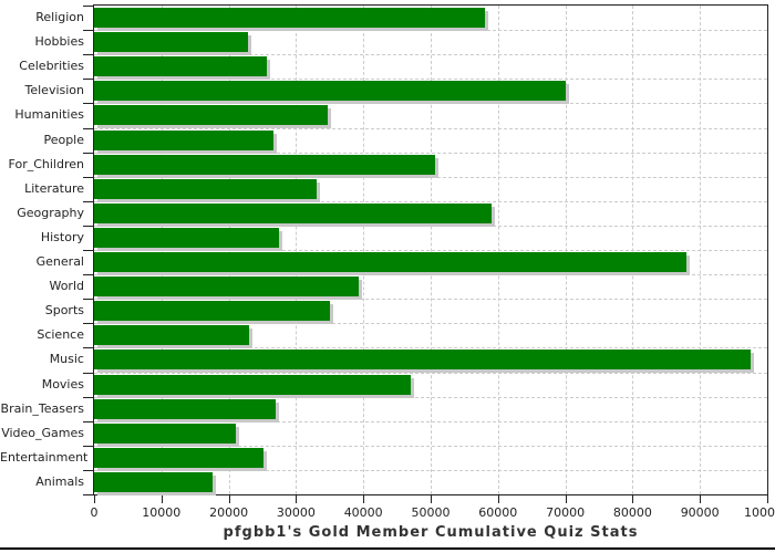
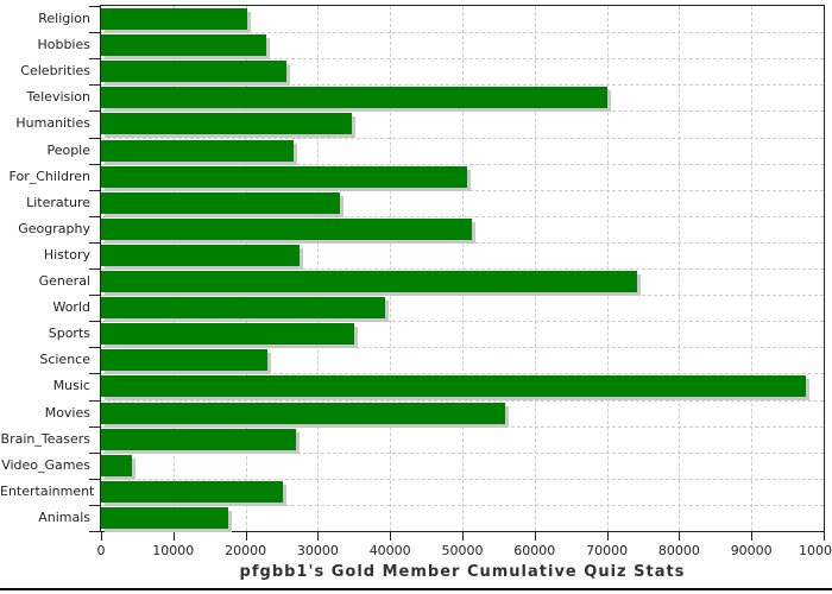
Religion: 58000 -> 20000
Geography: 59000 -> 51000
General: 88000 -> 74000
Movies: 47000 -> 56000
Video_Games: 21000 -> 4000
